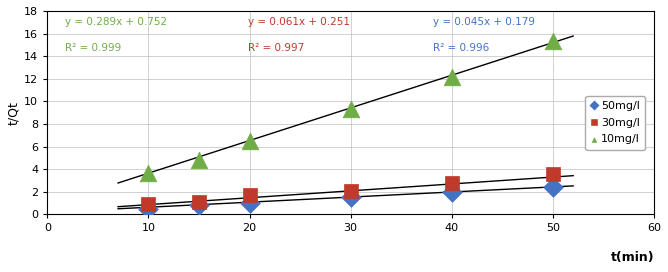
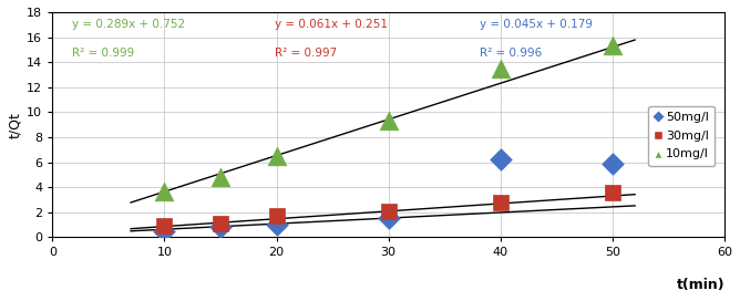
50mg/l/40: 2.0 -> 6.2
10mg/l/40: 12.2 -> 13.5
50mg/l/50: 2.5 -> 5.9
